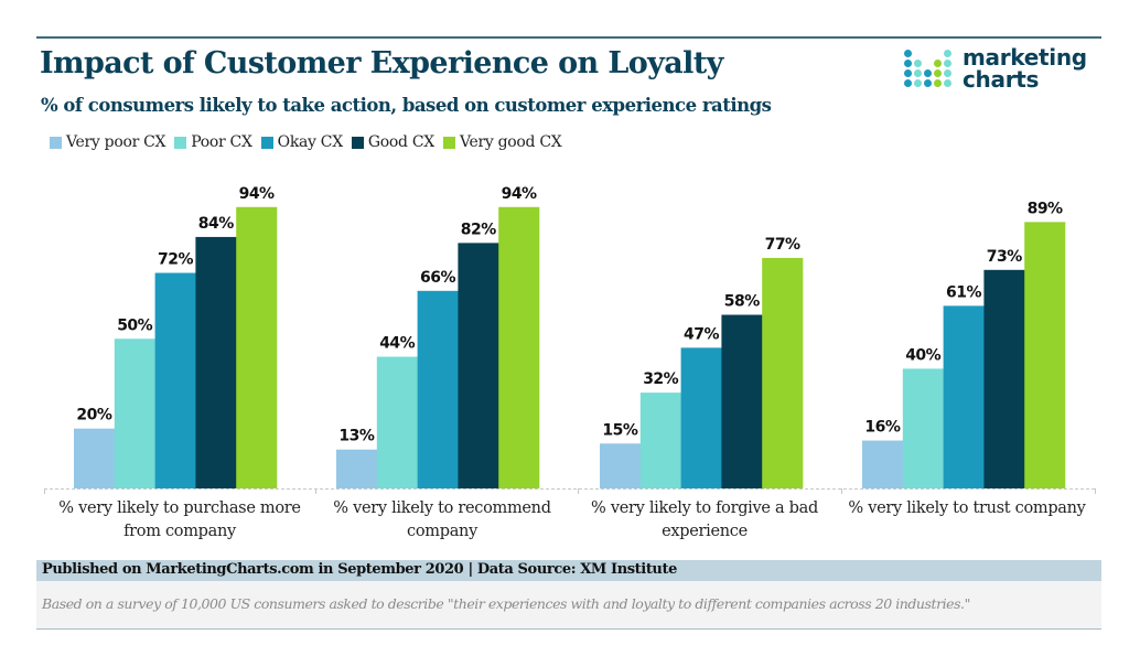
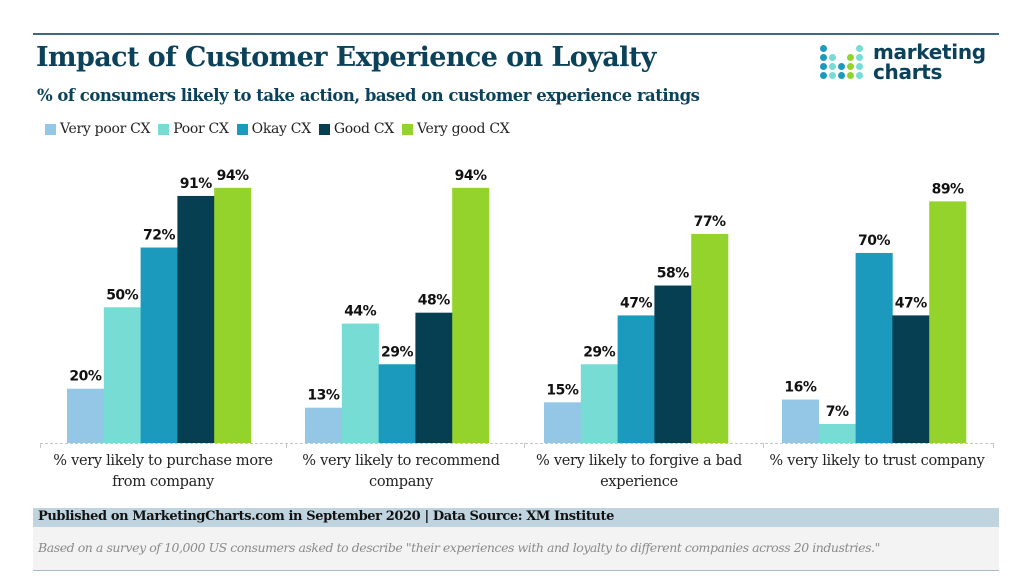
Good CX/% very likely to purchase more from company: 84% -> 91%
Okay CX/% very likely to recommend company: 66% -> 29%
Good CX/% very likely to recommend company: 82% -> 48%
Poor CX/% very likely to forgive a bad experience: 32% -> 29%
Poor CX/% very likely to trust company: 40% -> 7%
Okay CX/% very likely to trust company: 61% -> 70%
Good CX/% very likely to trust company: 73% -> 47%
